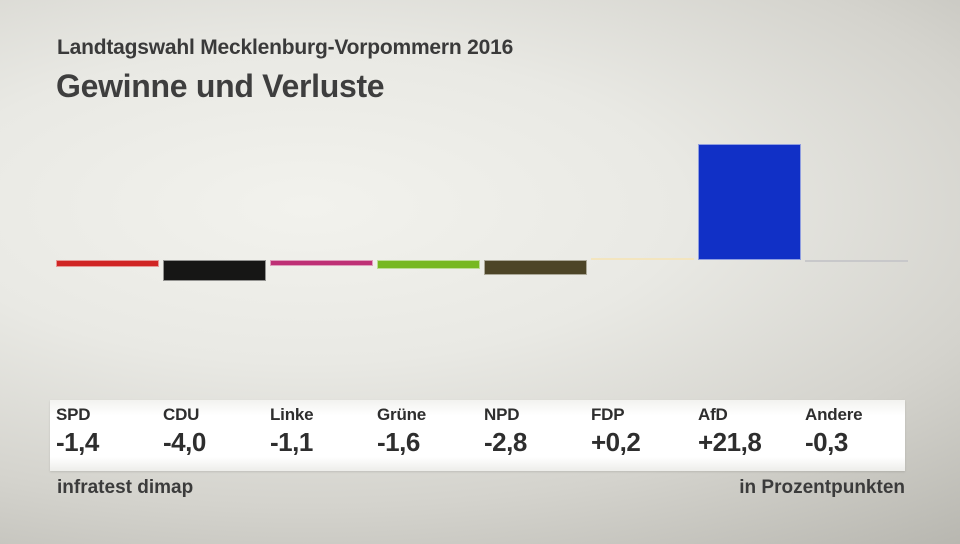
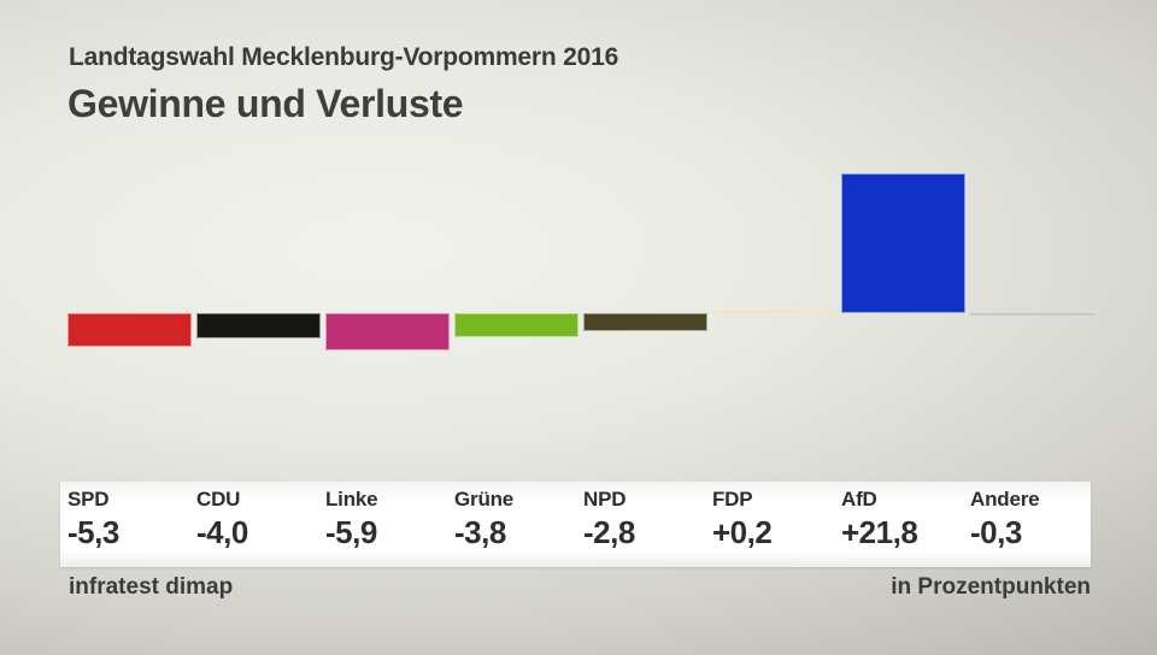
SPD: -1,4 -> -5,3
Linke: -1,1 -> -5,9
Grüne: -1,6 -> -3,8
